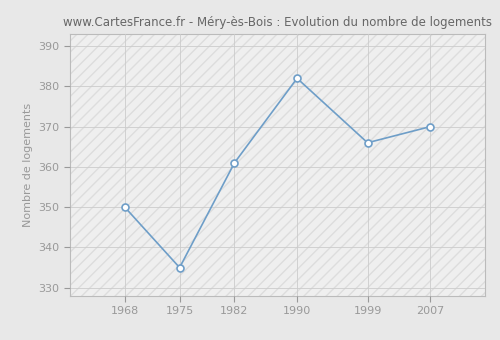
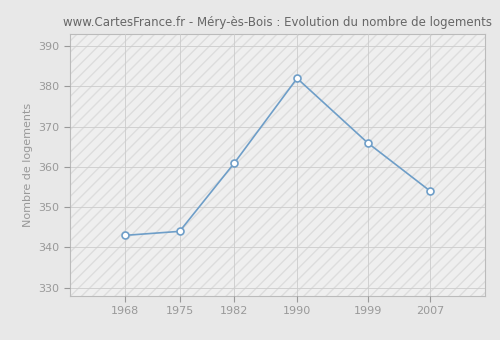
1968: 350 -> 343
1975: 335 -> 344
2007: 370 -> 354
